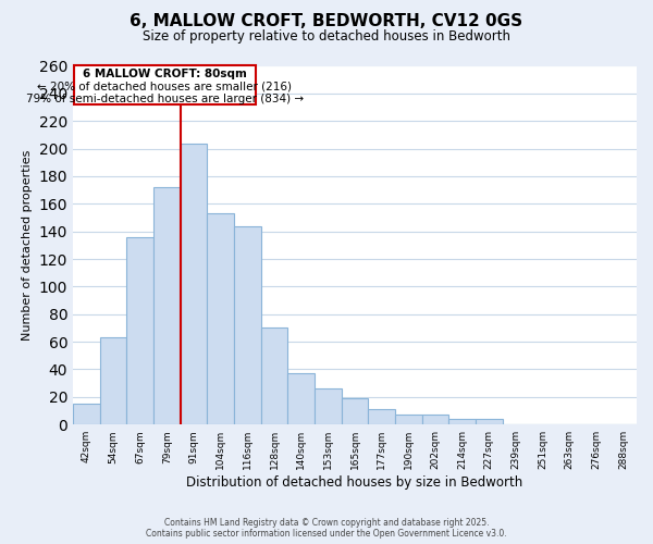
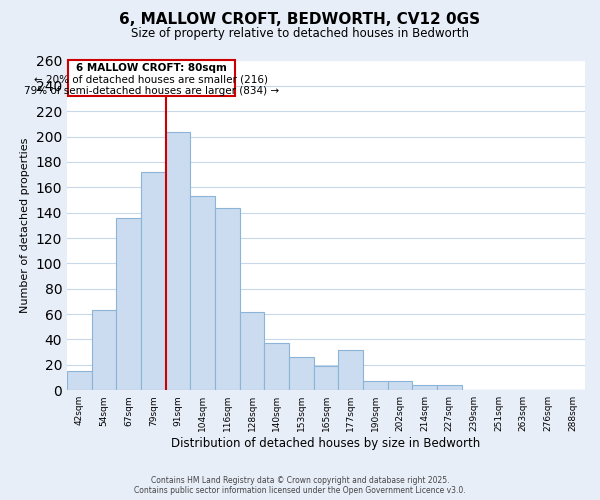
128sqm: 70 -> 62
177sqm: 11 -> 32
